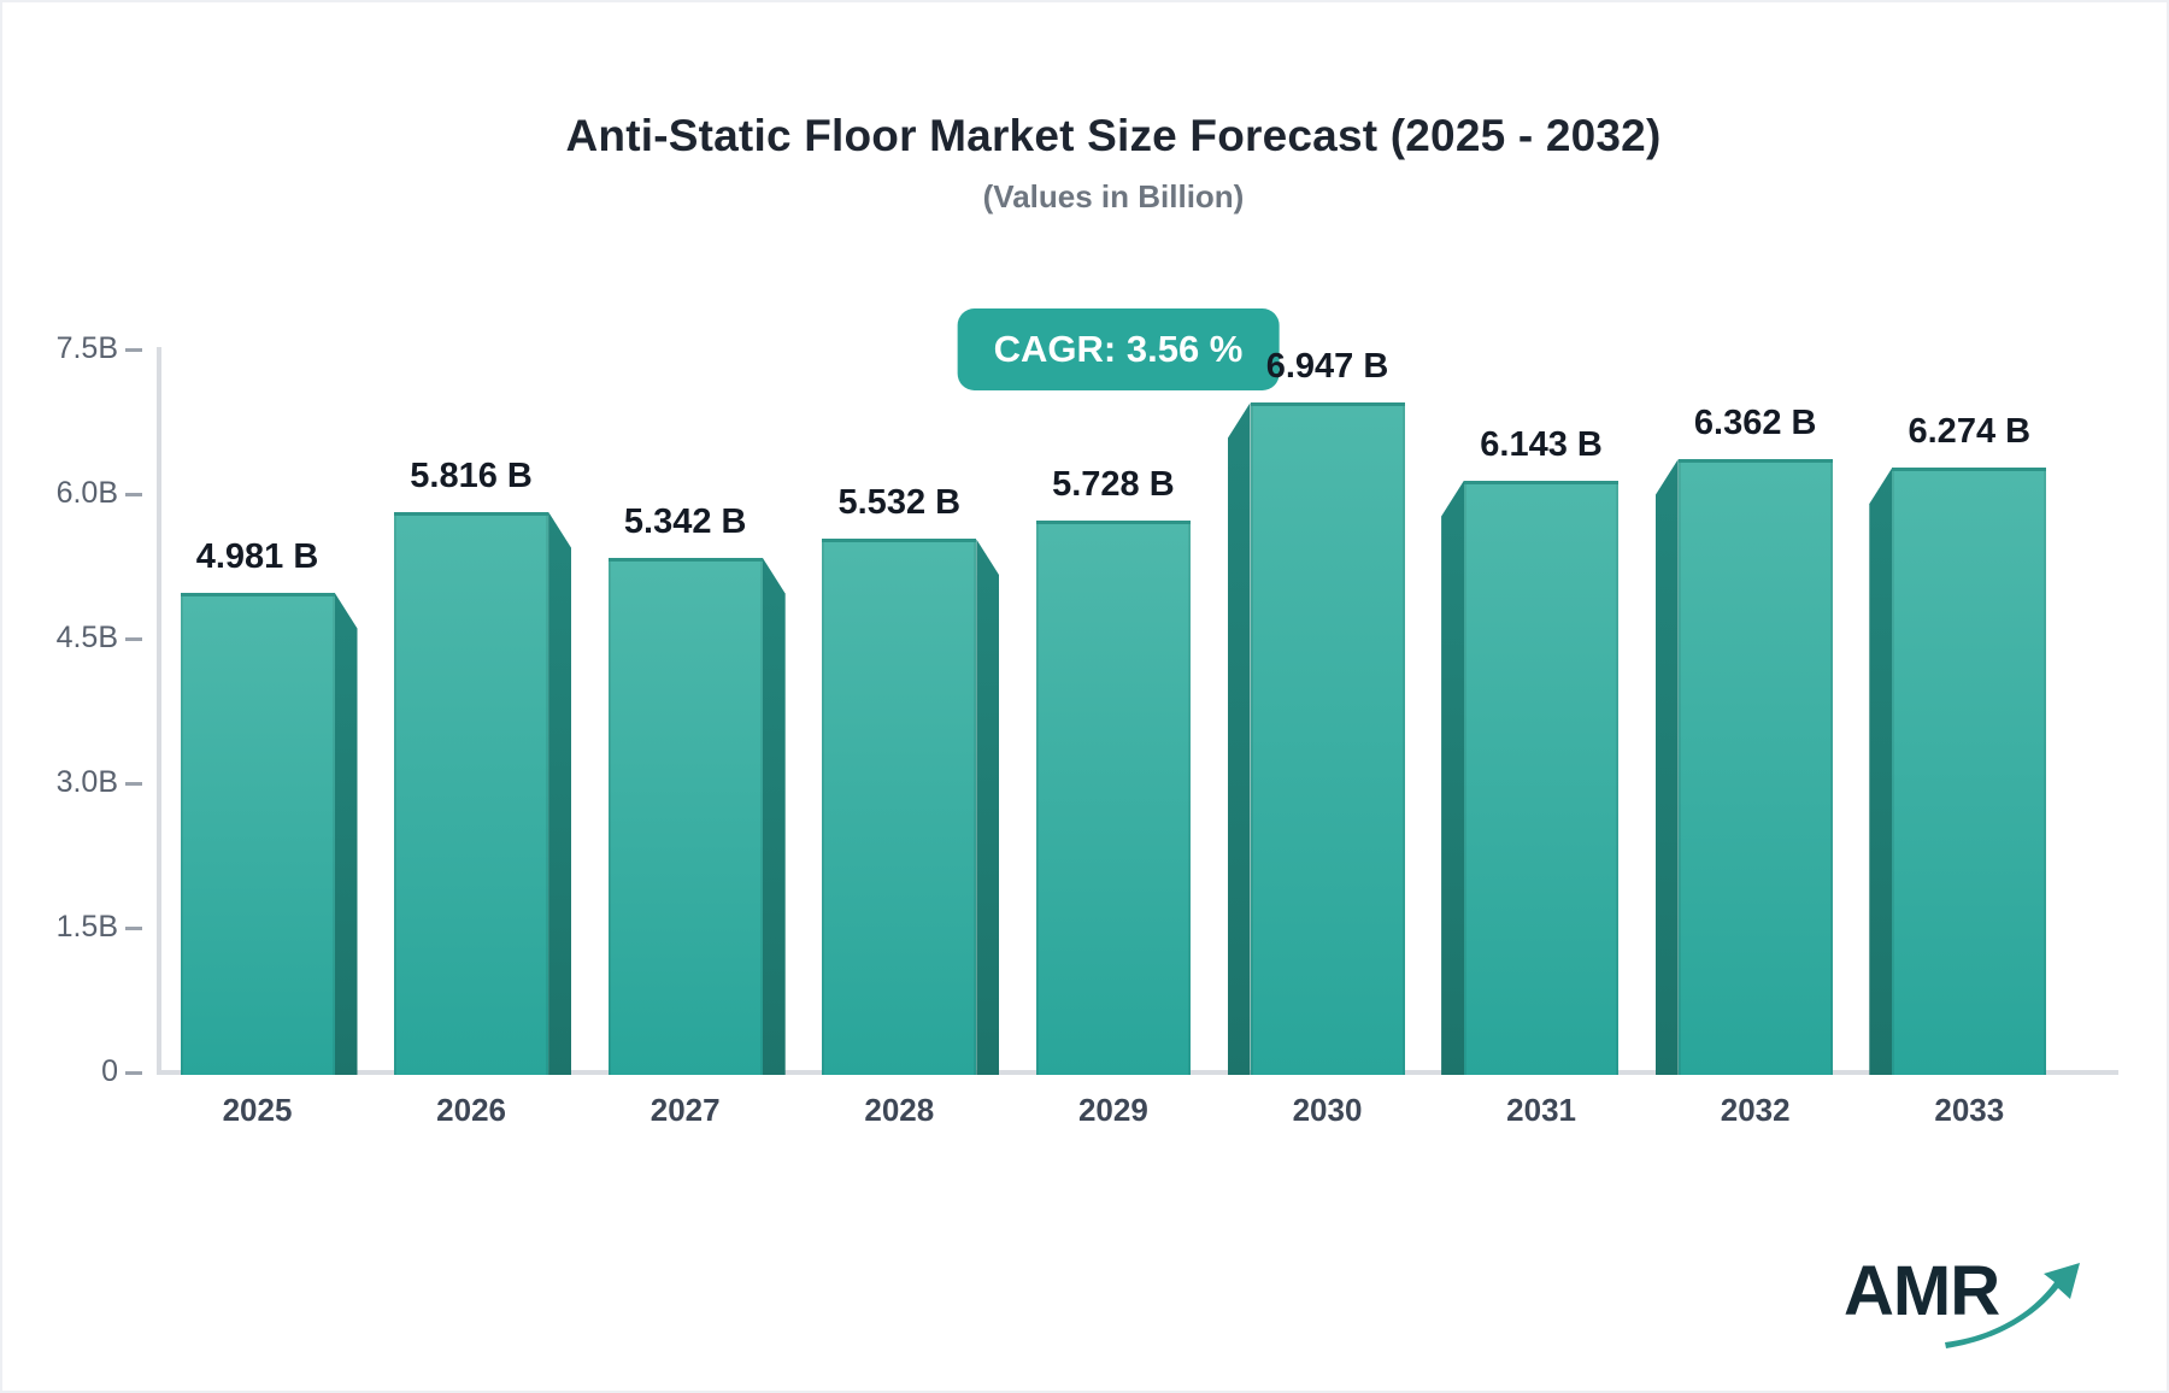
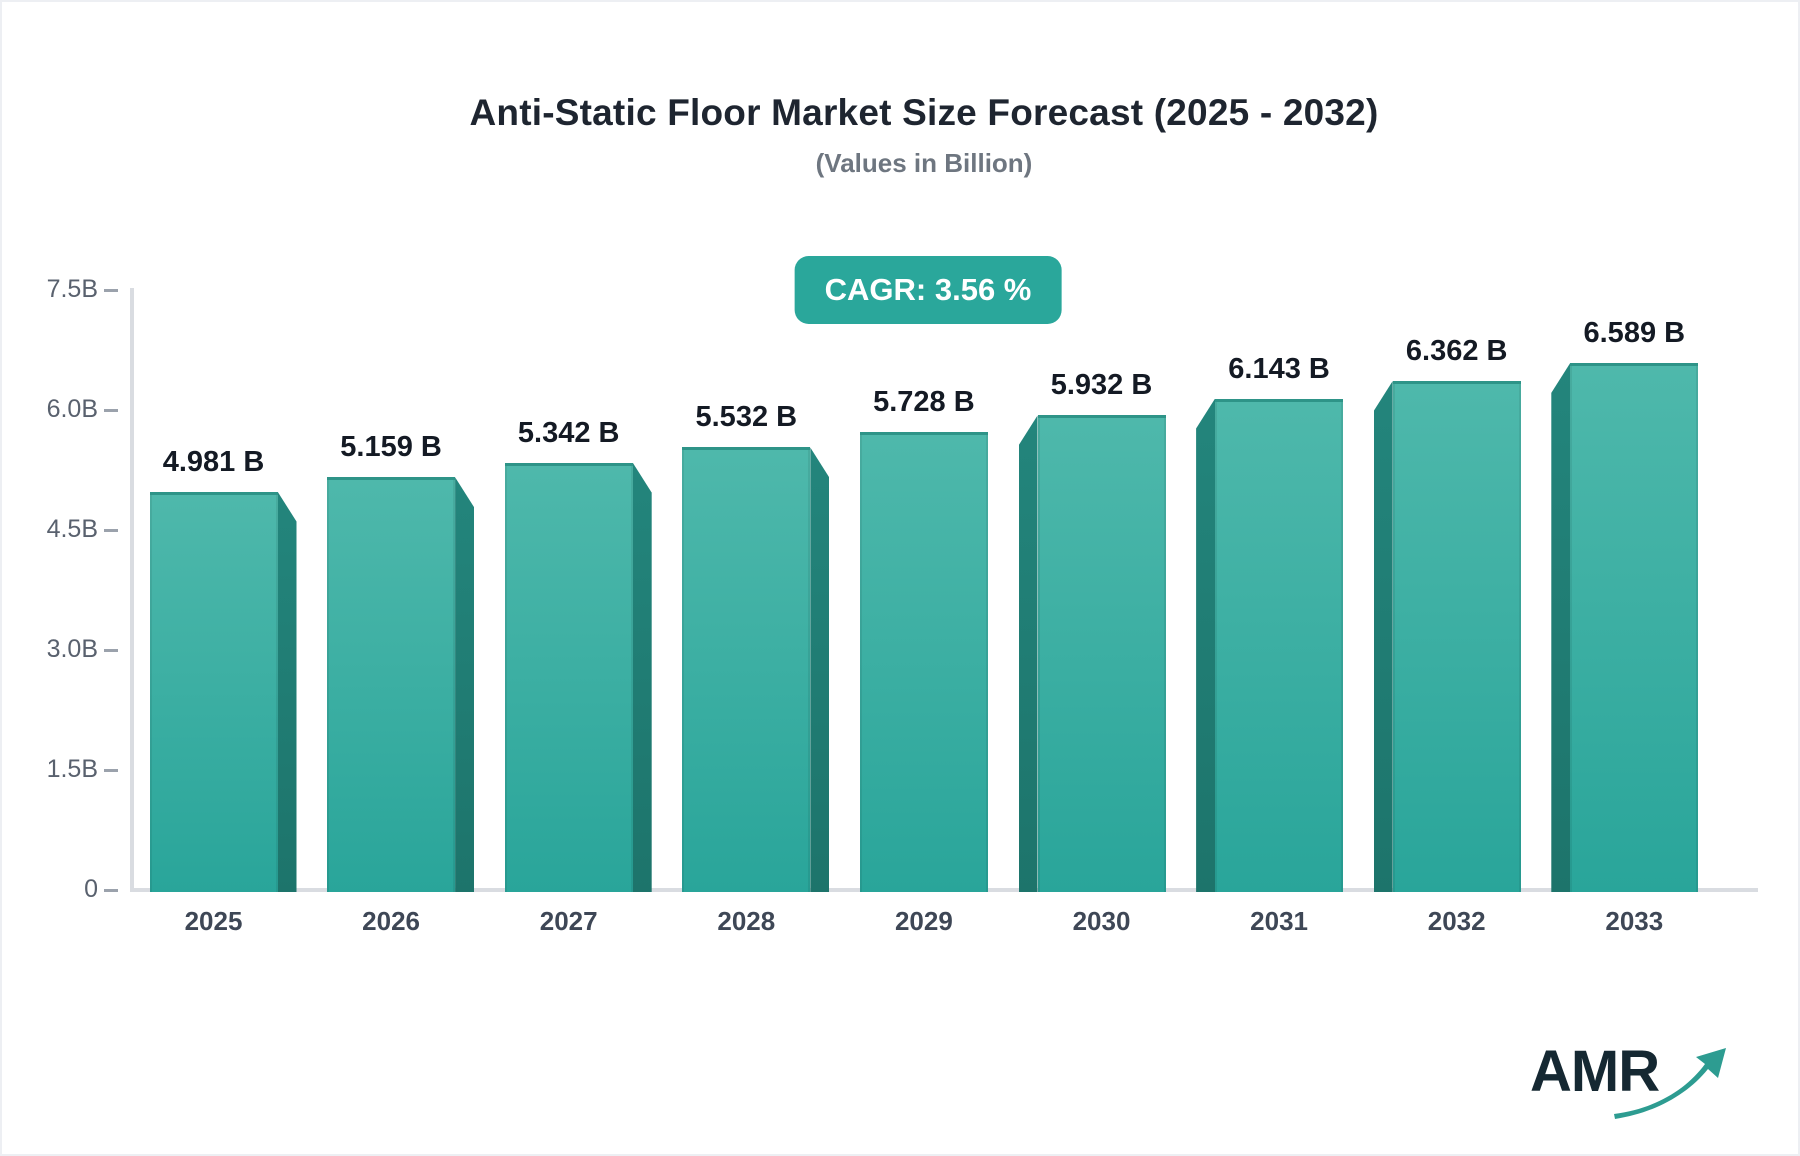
2026: 5.816 -> 5.159
2030: 6.947 -> 5.932
2033: 6.274 -> 6.589
